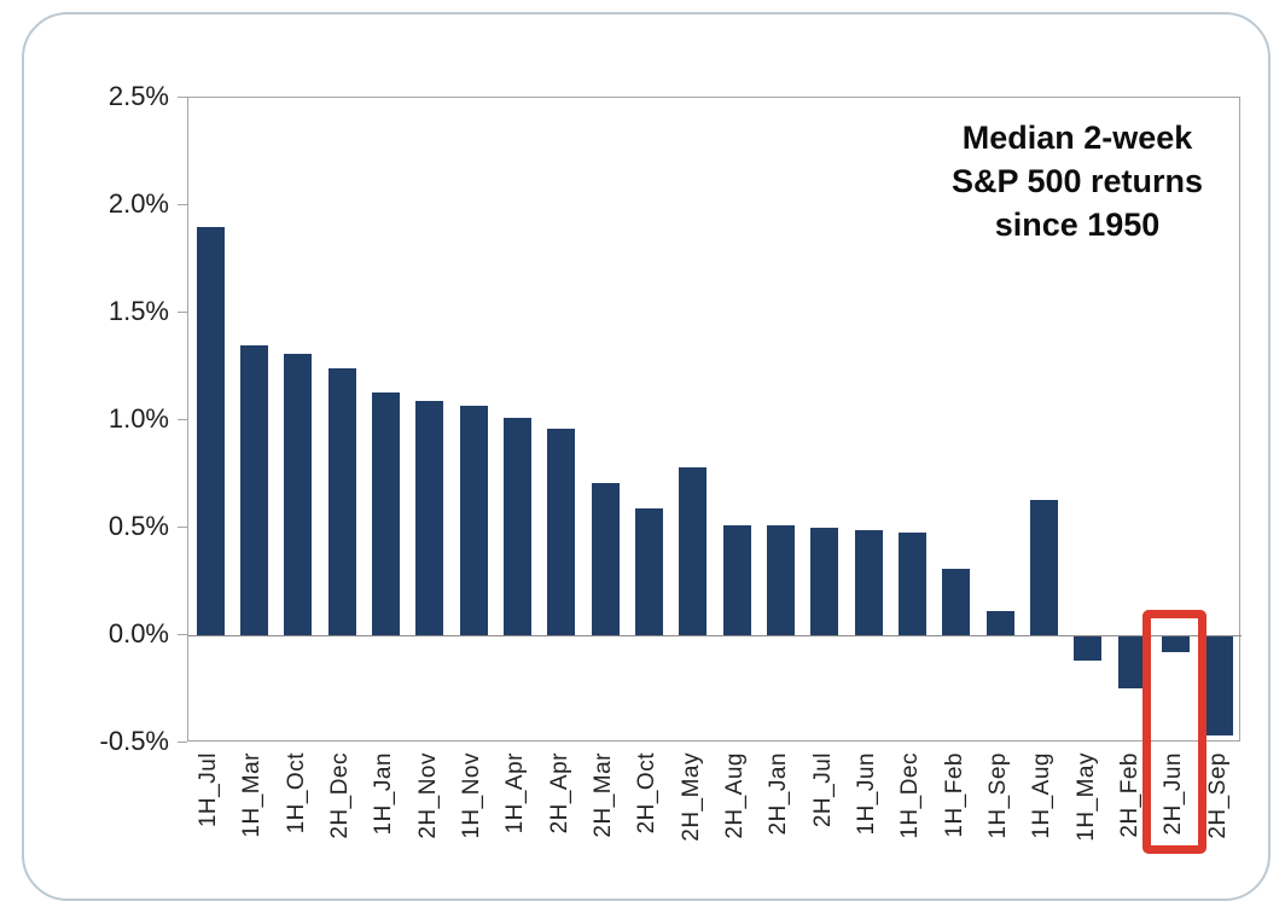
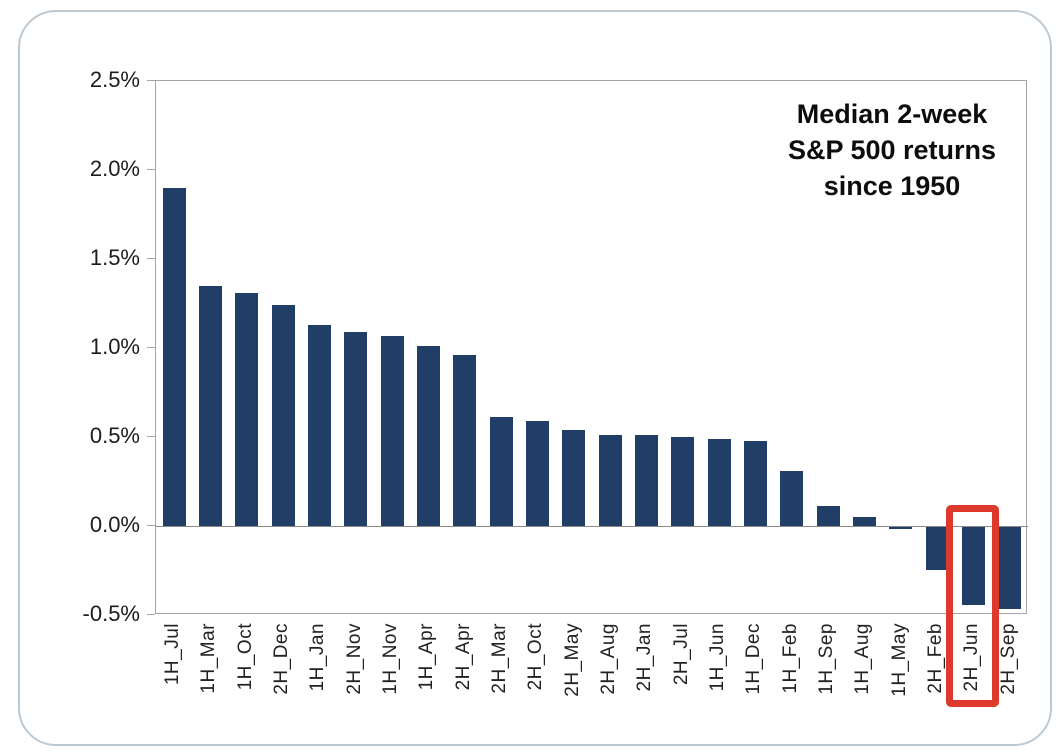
2H_Mar: 0.71% -> 0.61%
2H_May: 0.78% -> 0.54%
1H_Aug: 0.63% -> 0.05%
1H_May: -0.11% -> -0.01%
2H_Jun: -0.07% -> -0.44%
